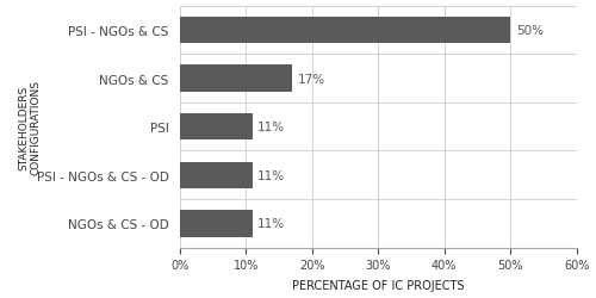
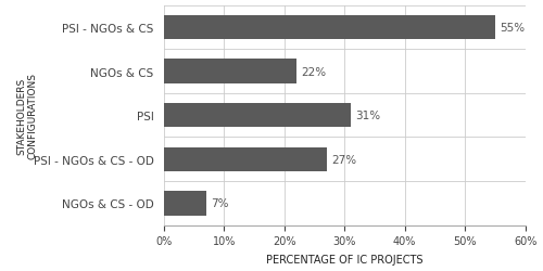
PSI - NGOs & CS: 50% -> 55%
NGOs & CS: 17% -> 22%
PSI: 11% -> 31%
PSI - NGOs & CS - OD: 11% -> 27%
NGOs & CS - OD: 11% -> 7%
